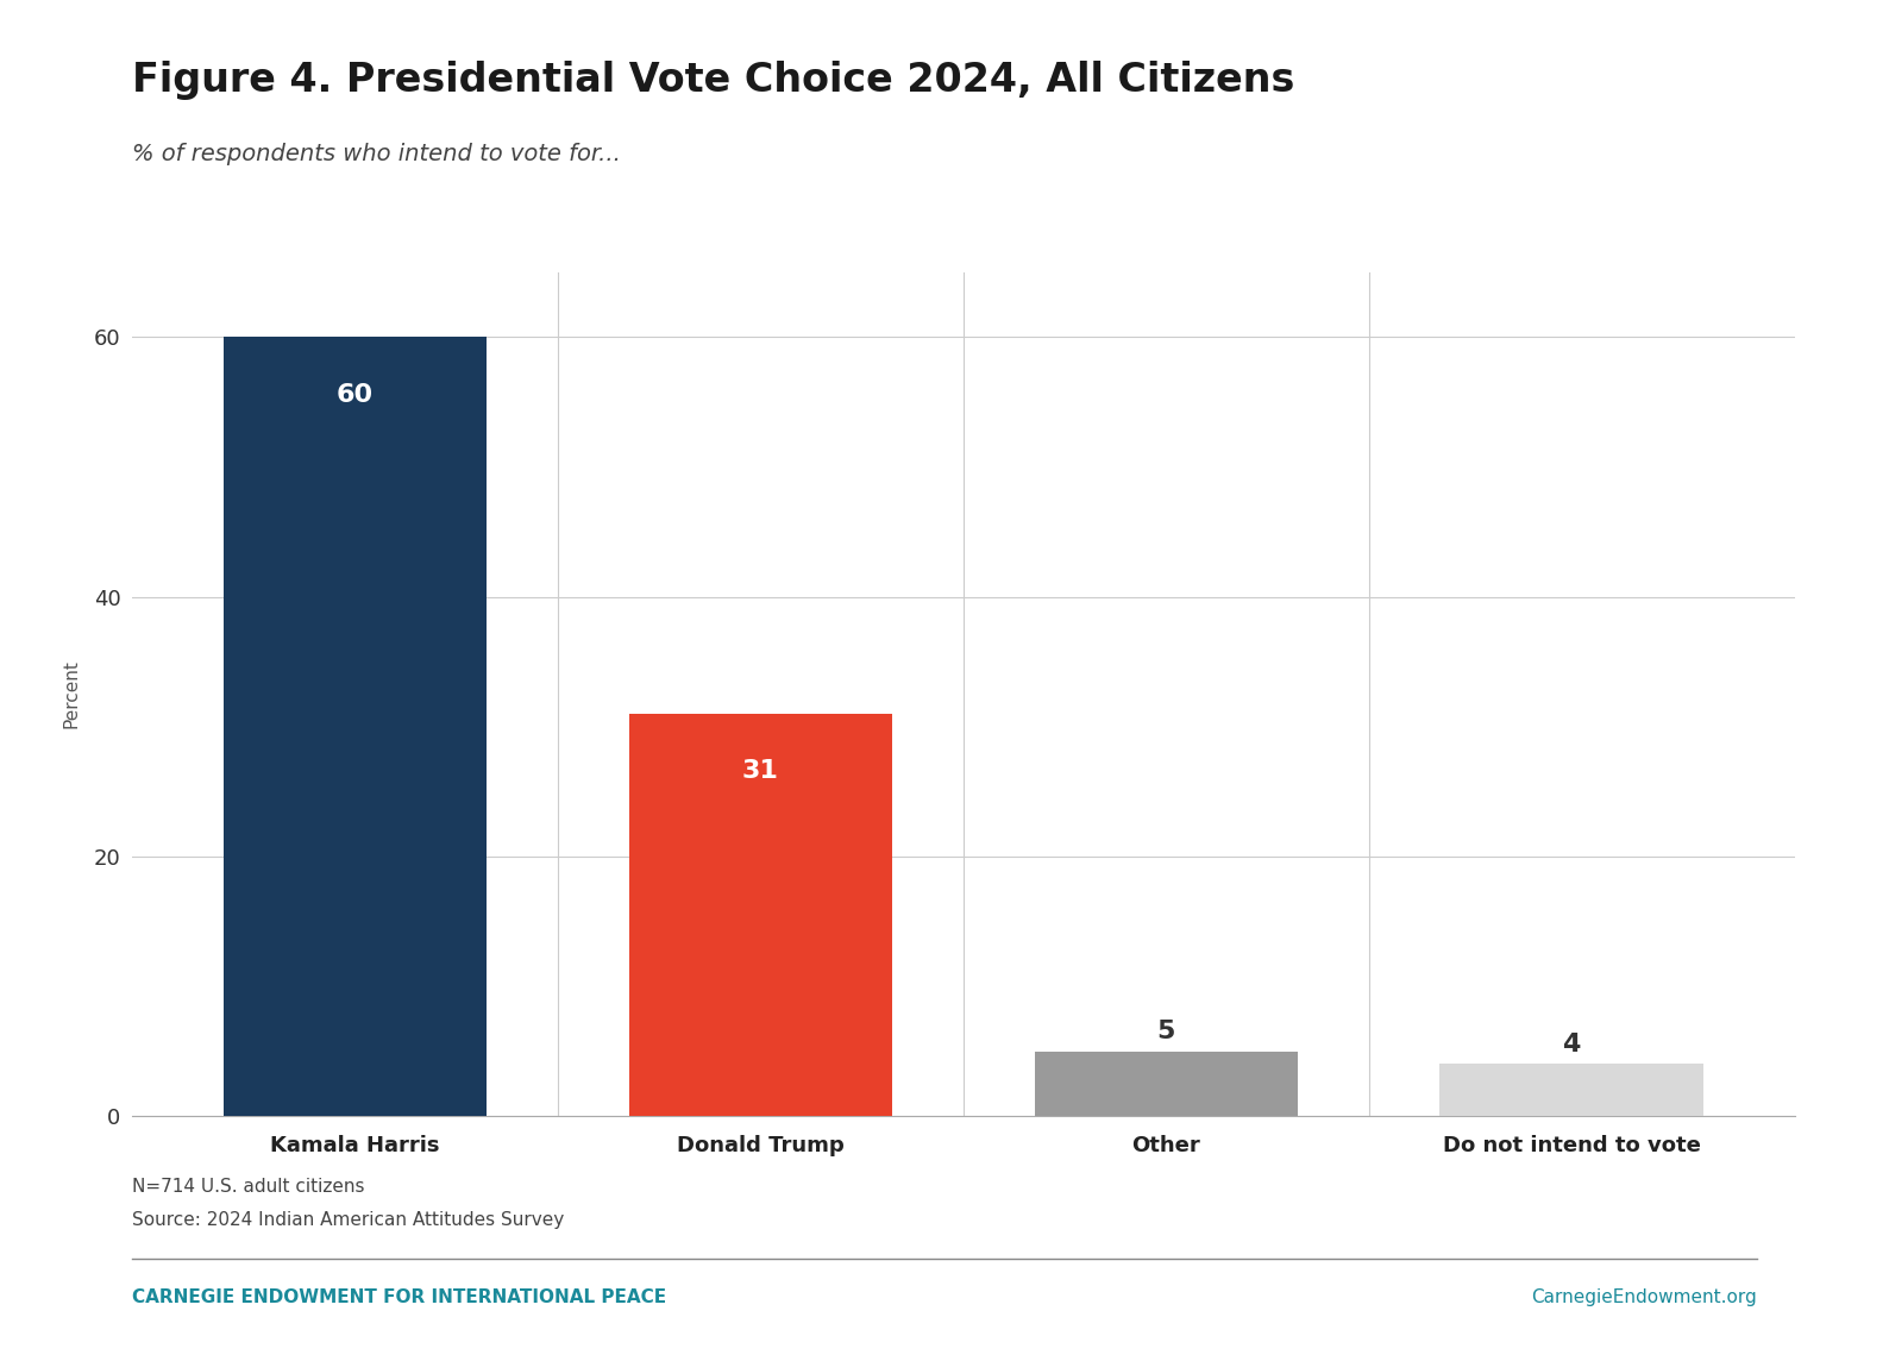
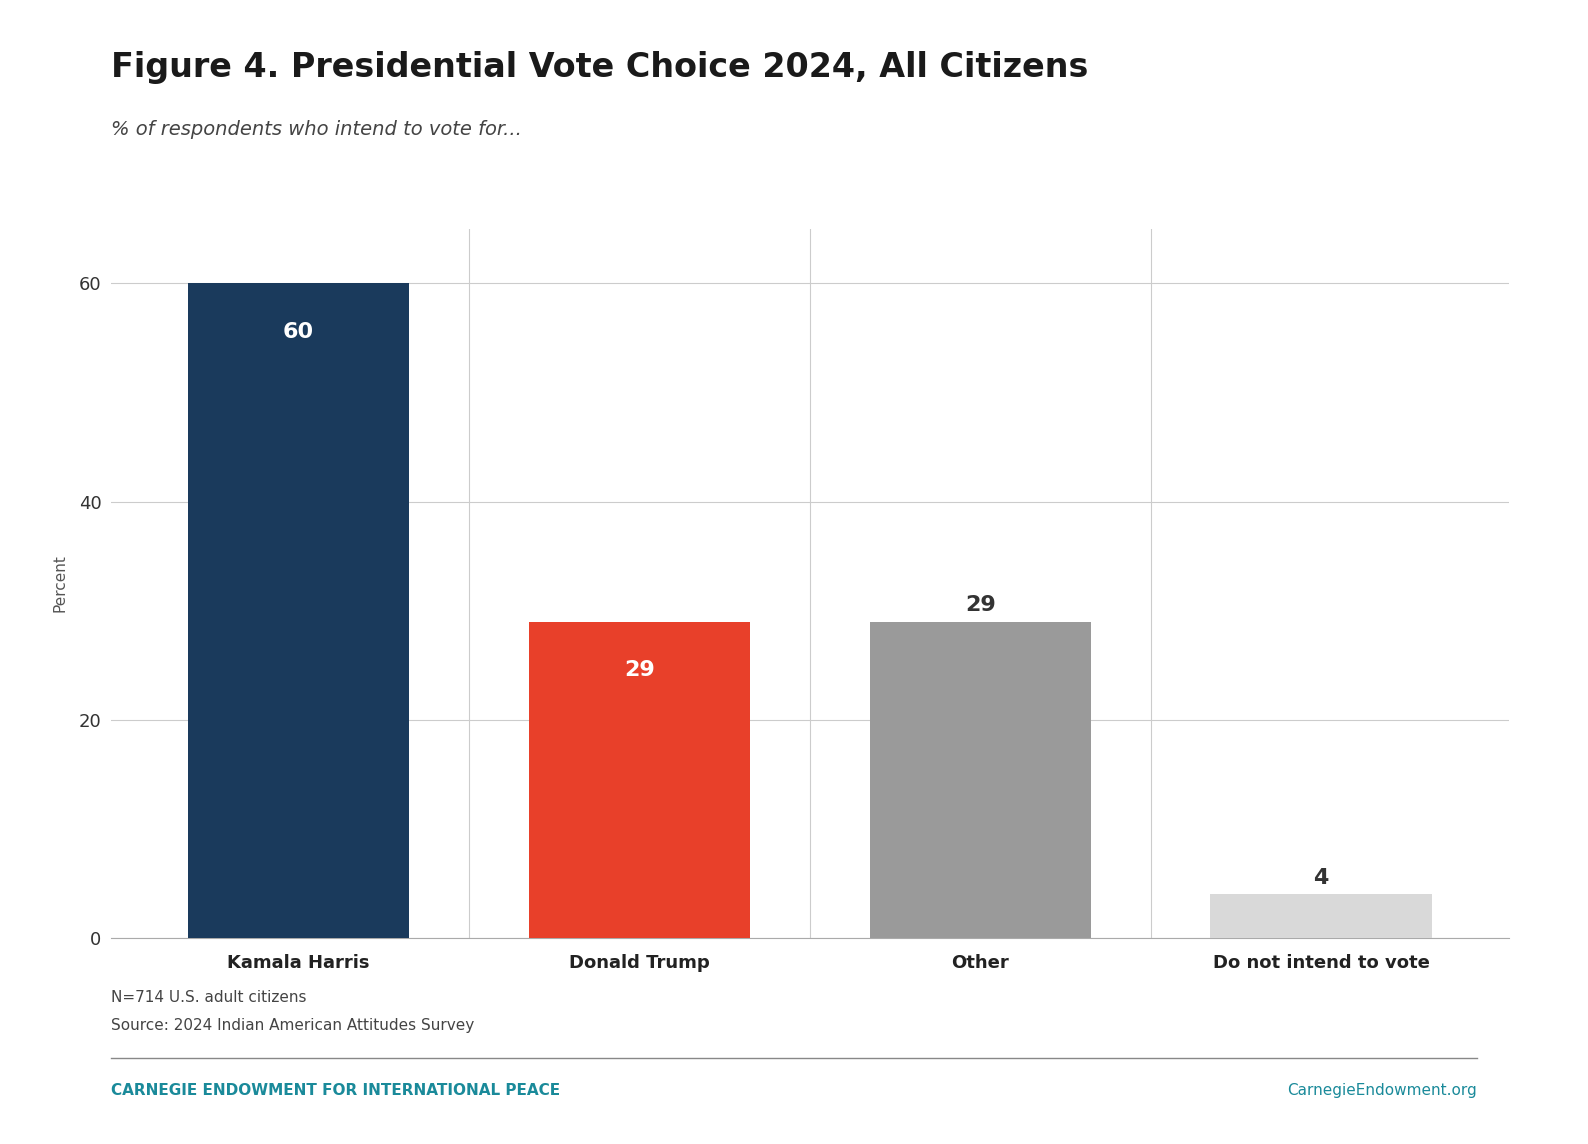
Donald Trump: 31 -> 29
Other: 5 -> 29
